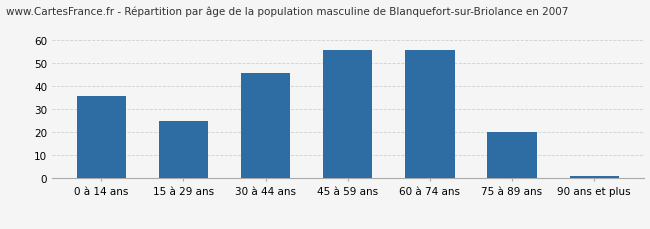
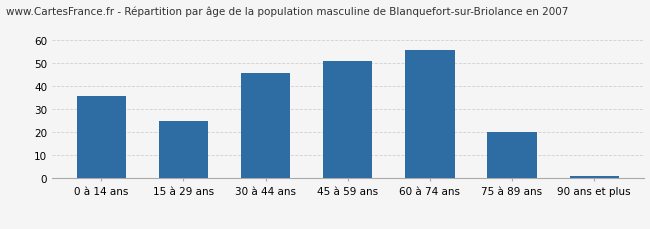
45 à 59 ans: 56 -> 51
